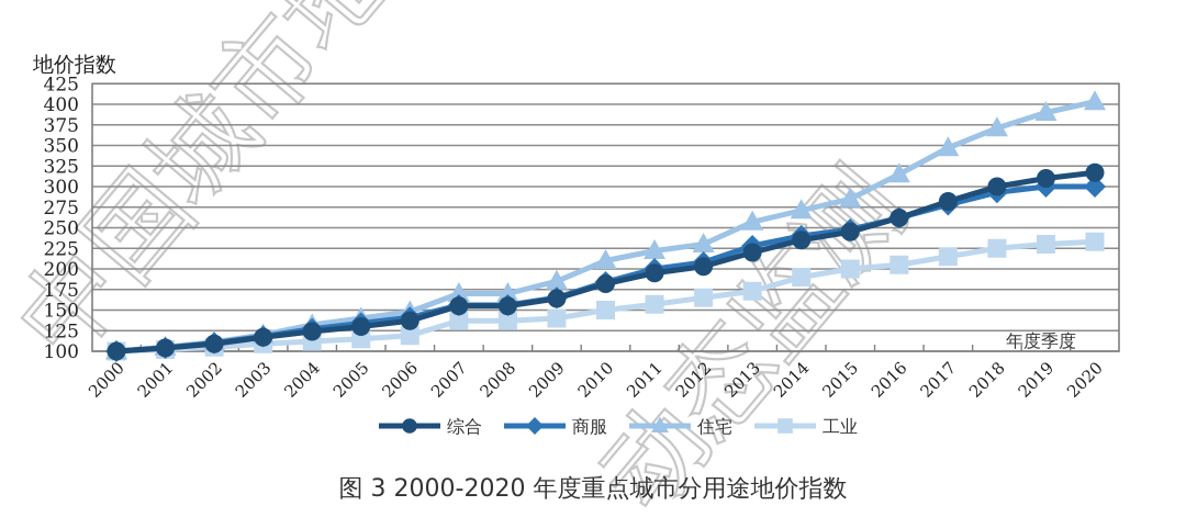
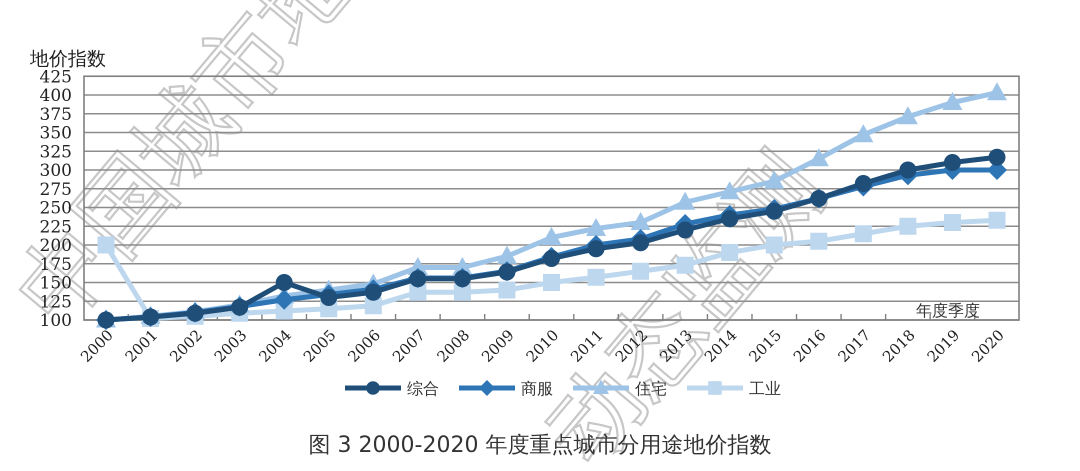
工业/2000: 100 -> 200
综合/2004: 120 -> 150
